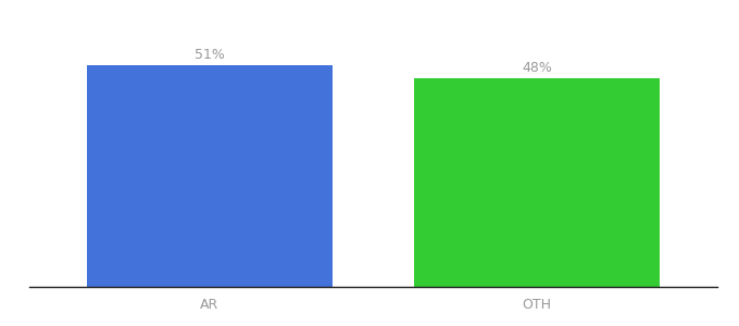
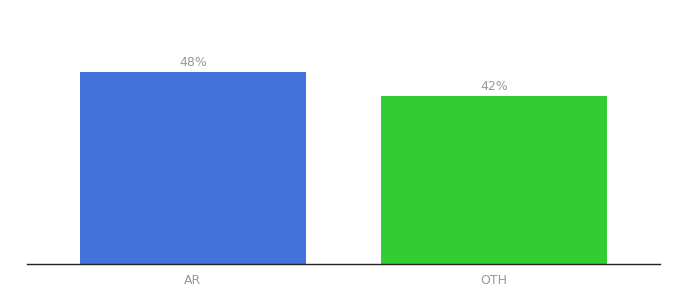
AR: 51% -> 48%
OTH: 48% -> 42%
